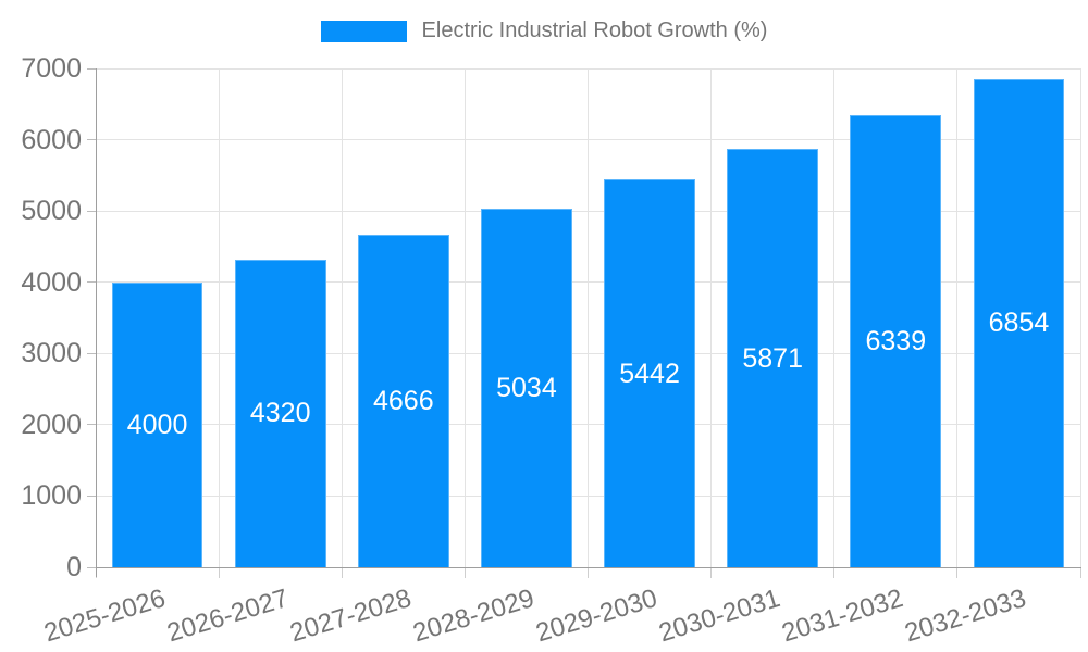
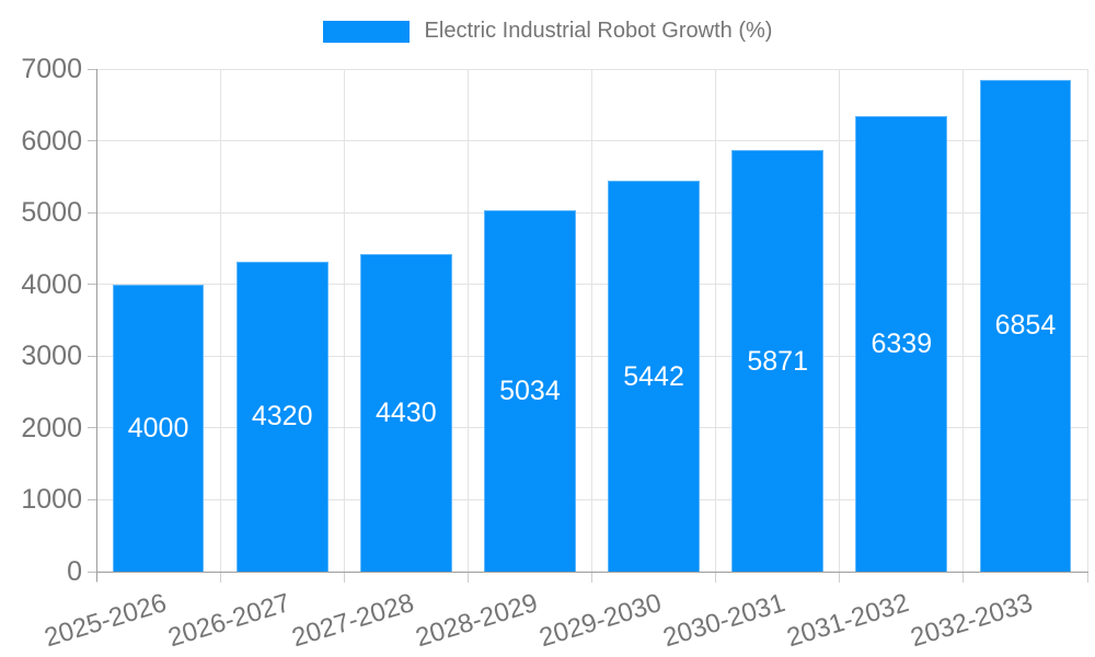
2027-2028: 4666 -> 4430
